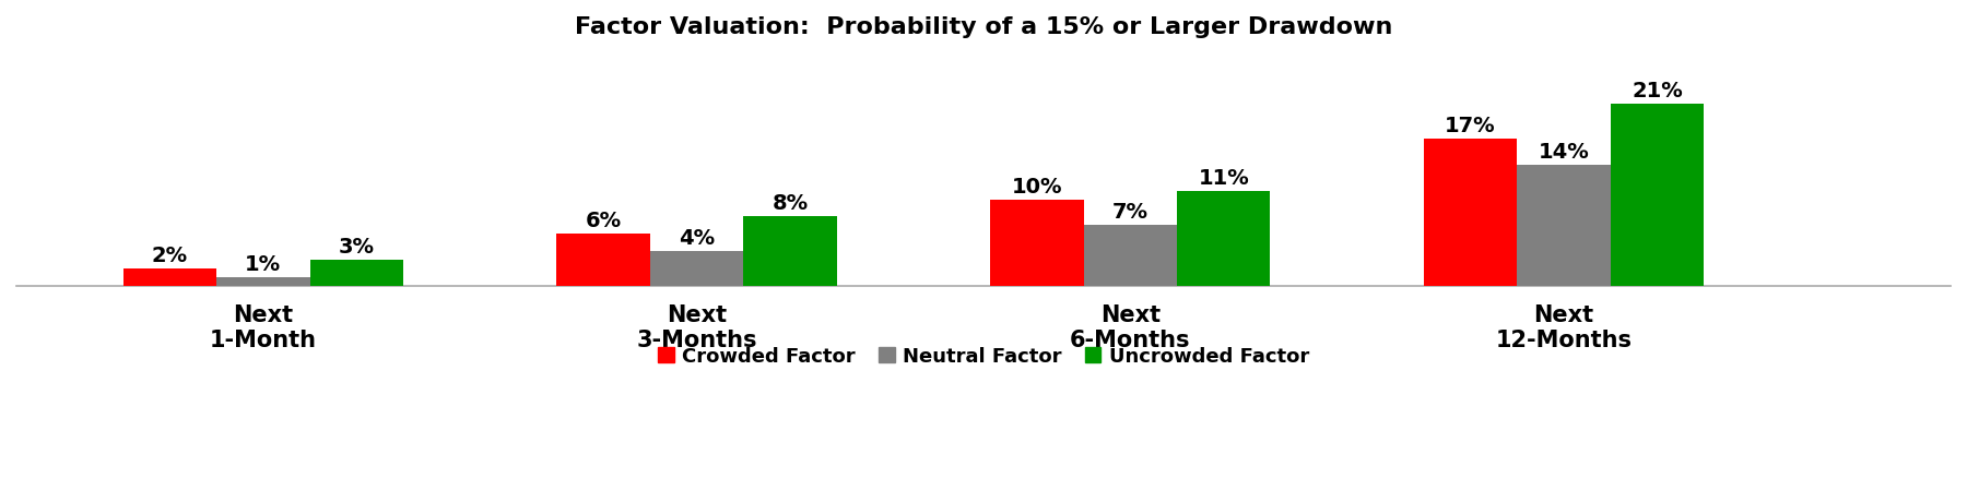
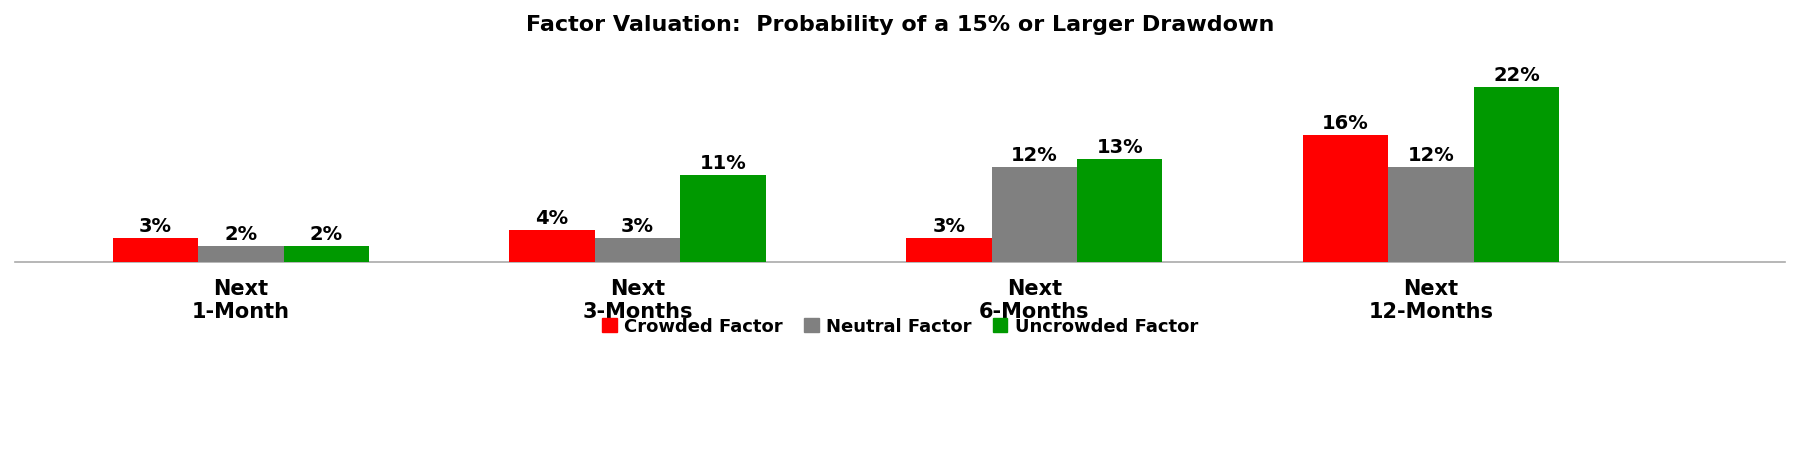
Crowded Factor/Next 1-Month: 2% -> 3%
Neutral Factor/Next 1-Month: 1% -> 2%
Uncrowded Factor/Next 1-Month: 3% -> 2%
Crowded Factor/Next 3-Months: 6% -> 4%
Neutral Factor/Next 3-Months: 4% -> 3%
Uncrowded Factor/Next 3-Months: 8% -> 11%
Crowded Factor/Next 6-Months: 10% -> 3%
Neutral Factor/Next 6-Months: 7% -> 12%
Uncrowded Factor/Next 6-Months: 11% -> 13%
Crowded Factor/Next 12-Months: 17% -> 16%
Neutral Factor/Next 12-Months: 14% -> 12%
Uncrowded Factor/Next 12-Months: 21% -> 22%
